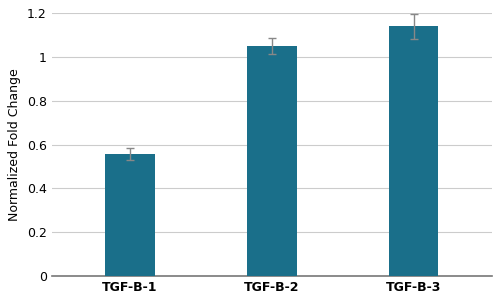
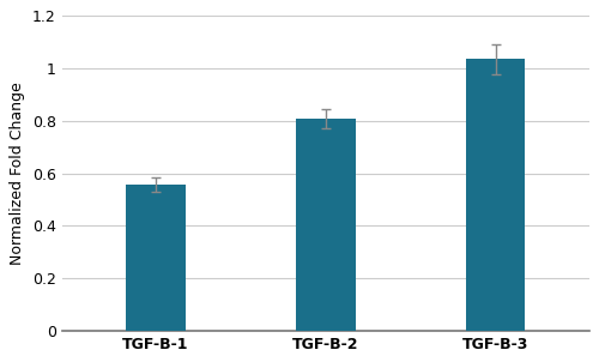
TGF-B-2: 1.050 -> 0.808
TGF-B-3: 1.140 -> 1.035
